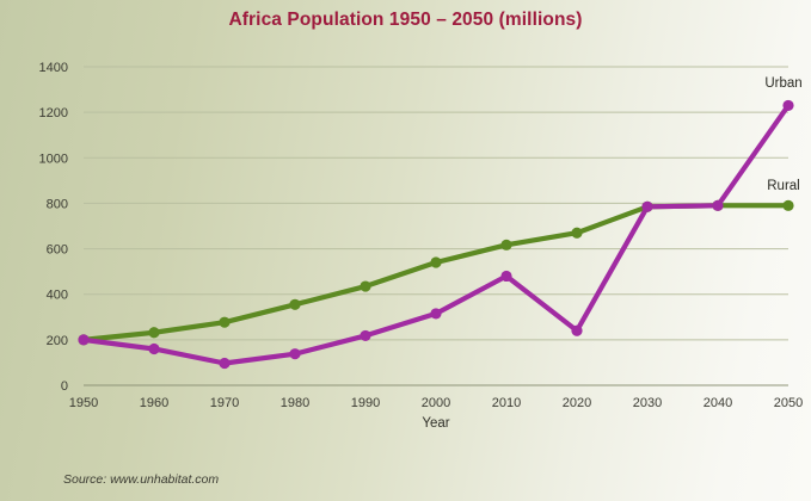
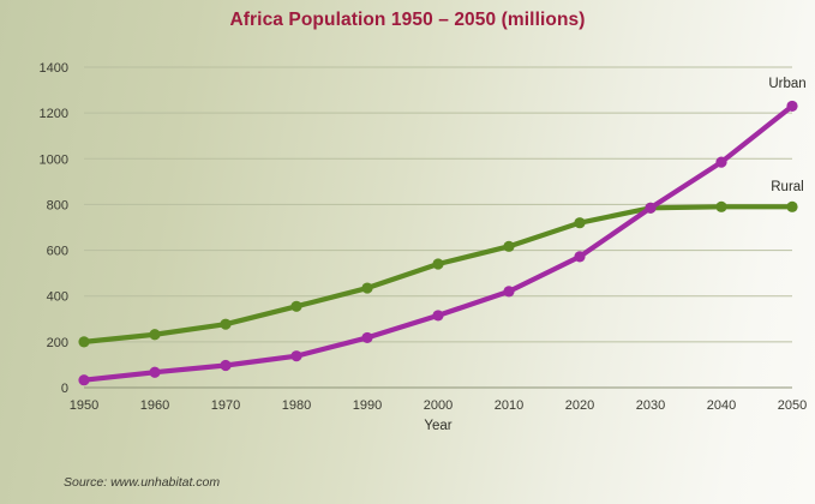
Urban/1950: 200 -> 30
Urban/1960: 160 -> 70
Urban/2010: 480 -> 420
Rural/2020: 670 -> 720
Urban/2020: 240 -> 570
Urban/2040: 790 -> 980
